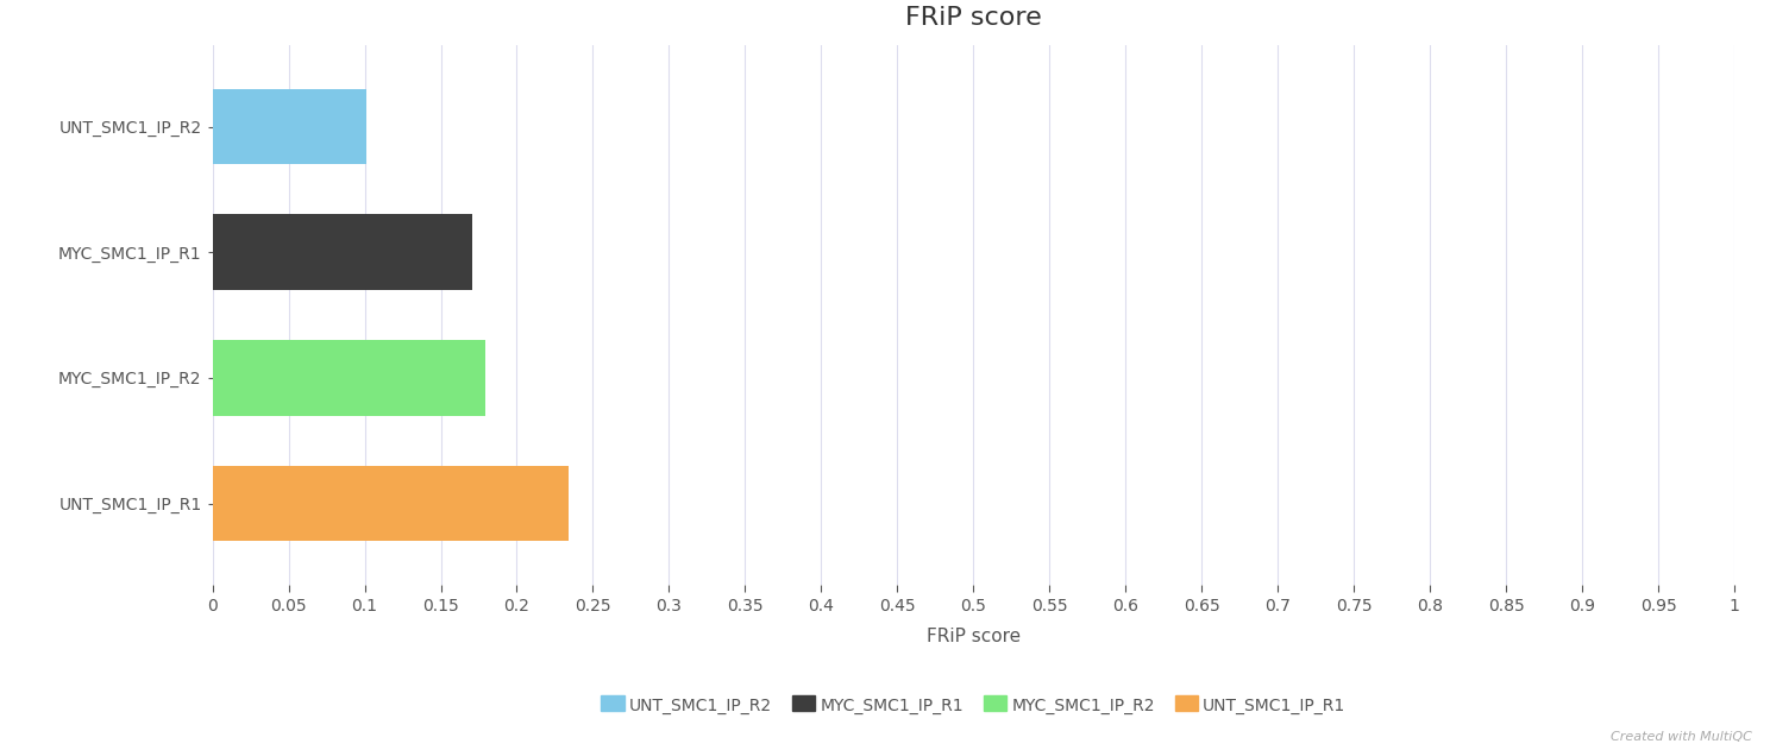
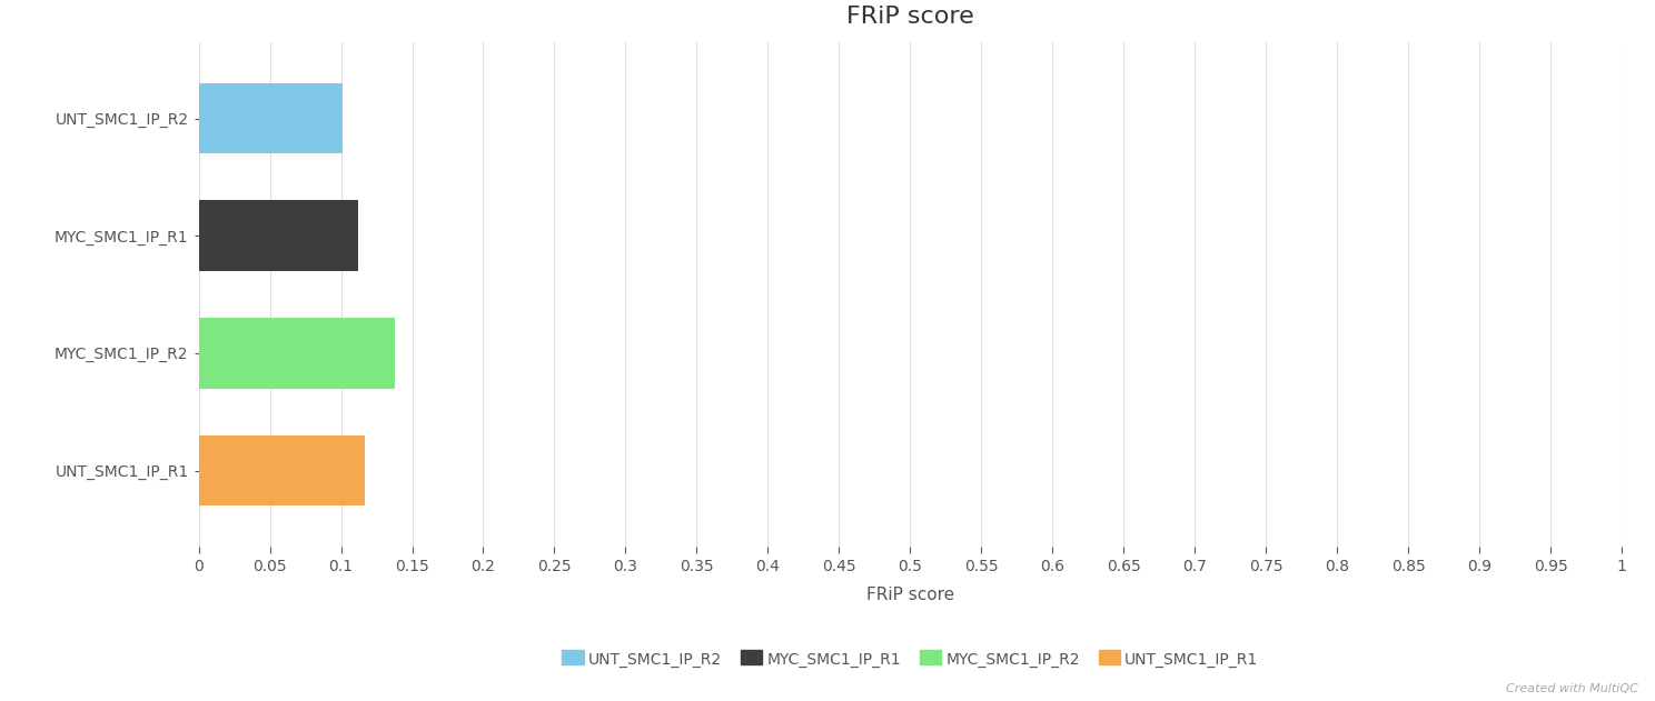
MYC_SMC1_IP_R1: 0.171 -> 0.112
MYC_SMC1_IP_R2: 0.179 -> 0.138
UNT_SMC1_IP_R1: 0.234 -> 0.117
